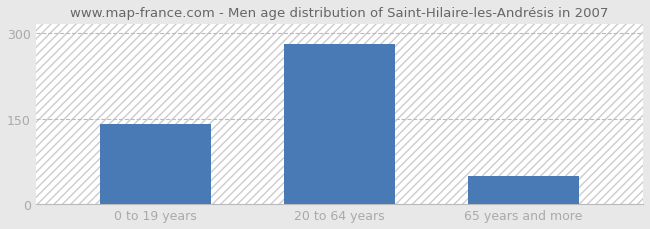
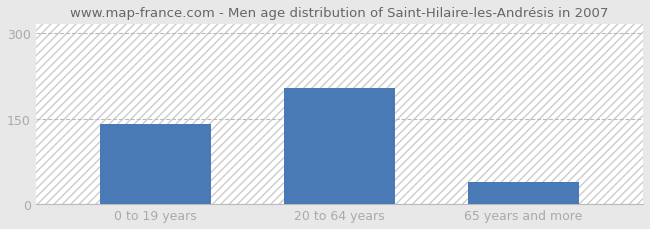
20 to 64 years: 281 -> 204
65 years and more: 50 -> 38
